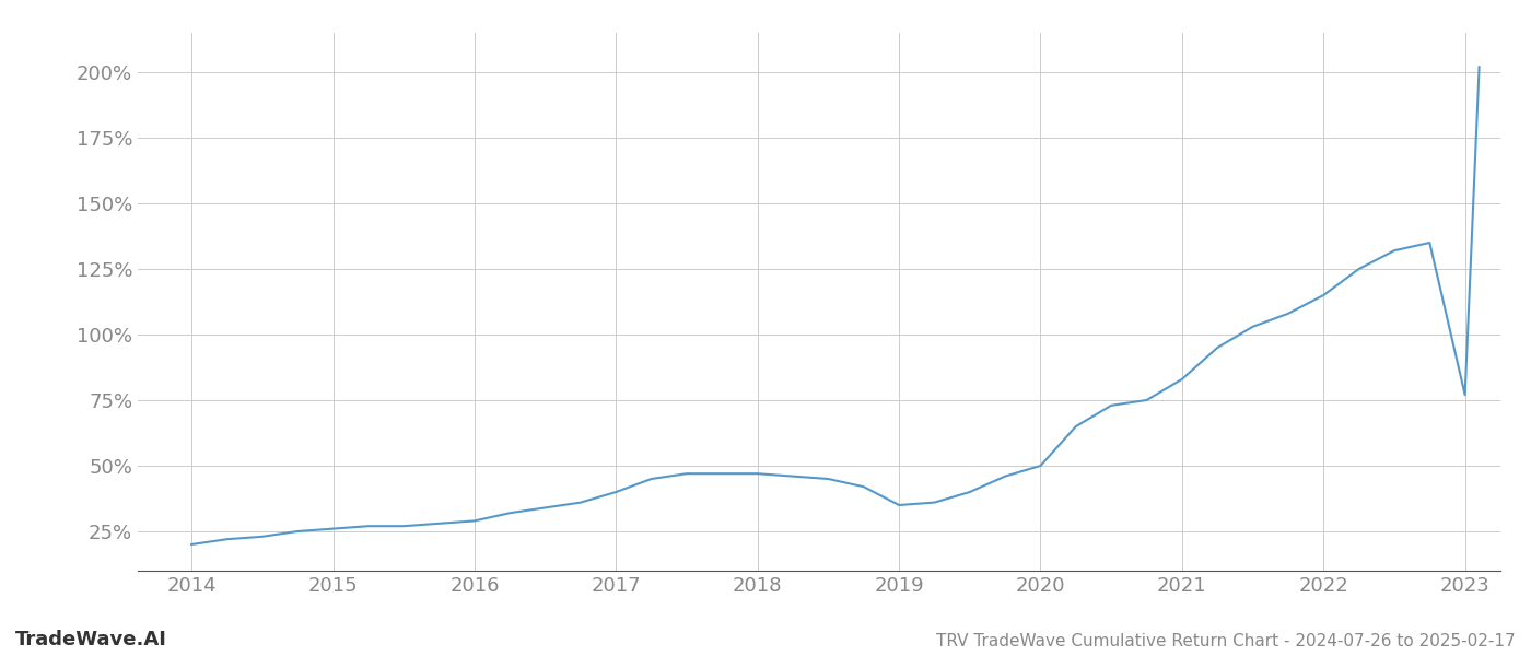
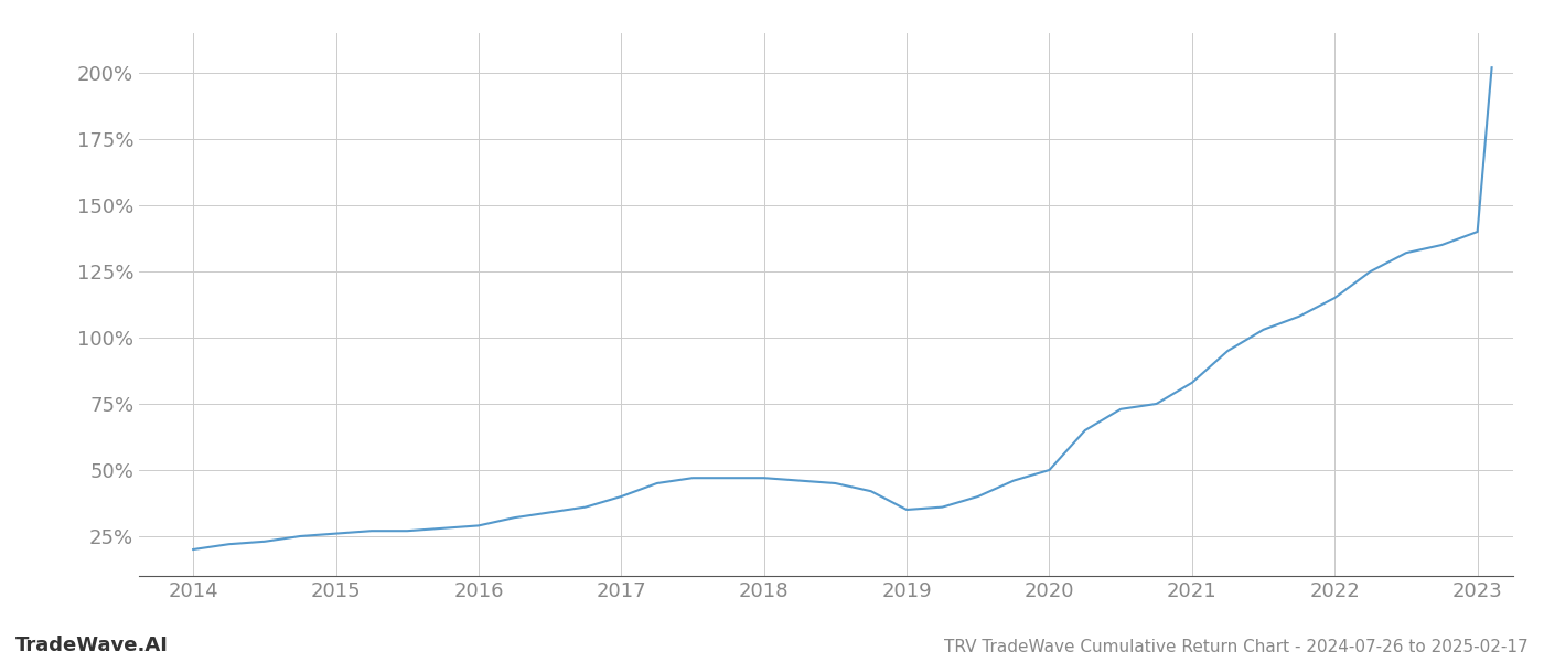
2023: 77% -> 140%
